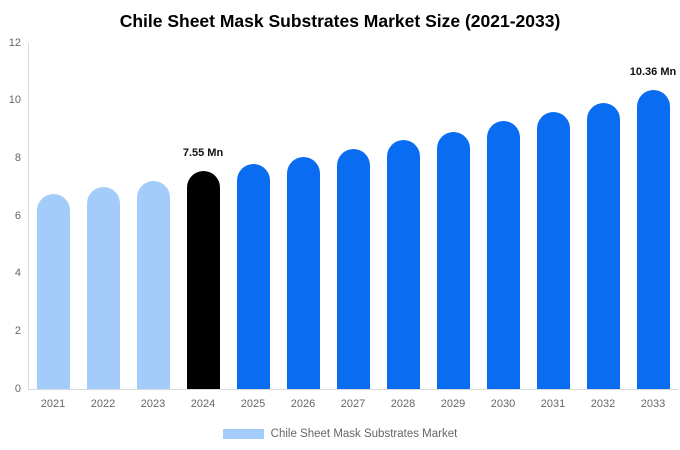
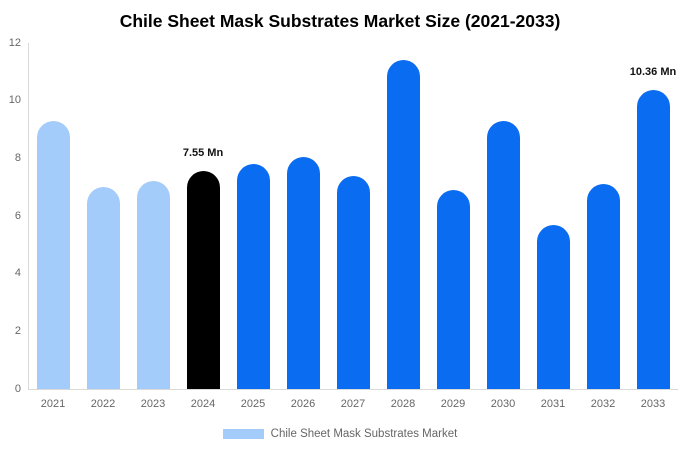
2021: 6.8 -> 9.3
2027: 8.3 -> 7.4
2028: 8.6 -> 11.4
2029: 8.9 -> 6.9
2031: 9.6 -> 5.7
2032: 9.9 -> 7.1
